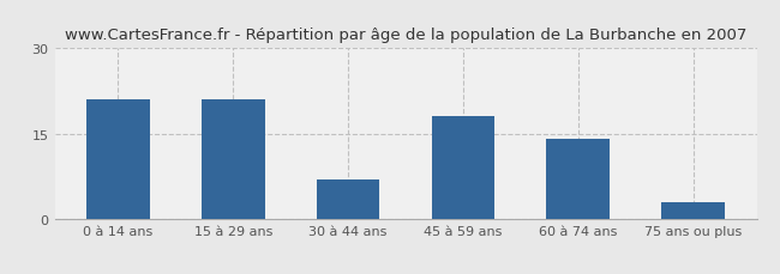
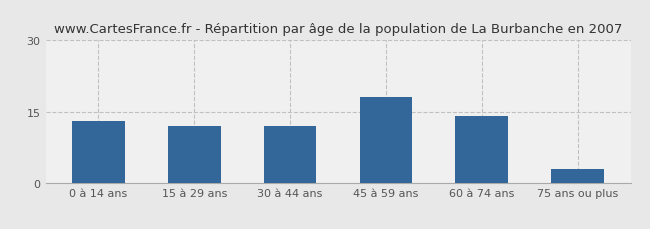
0 à 14 ans: 21 -> 13
15 à 29 ans: 21 -> 12
30 à 44 ans: 7 -> 12
